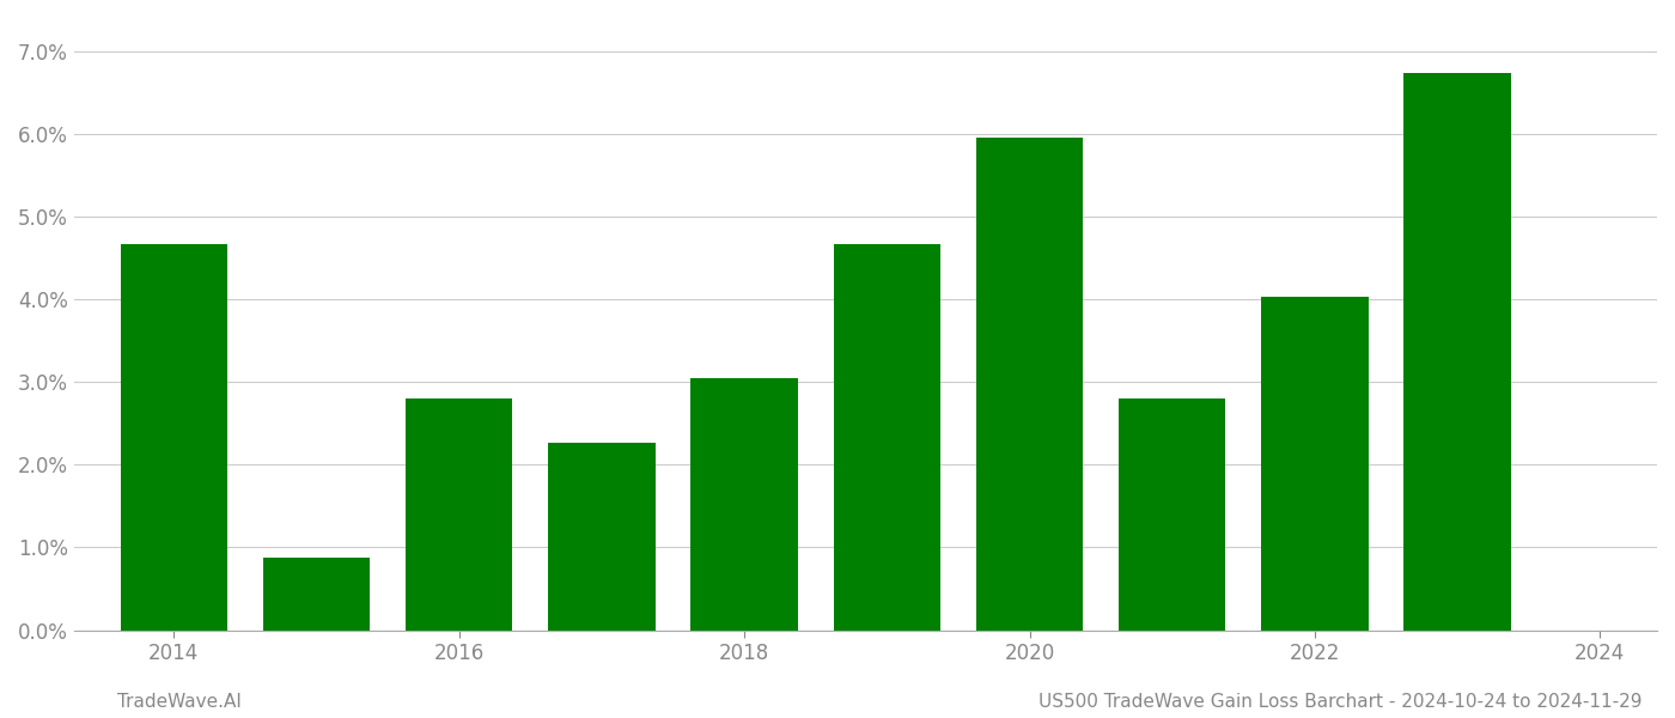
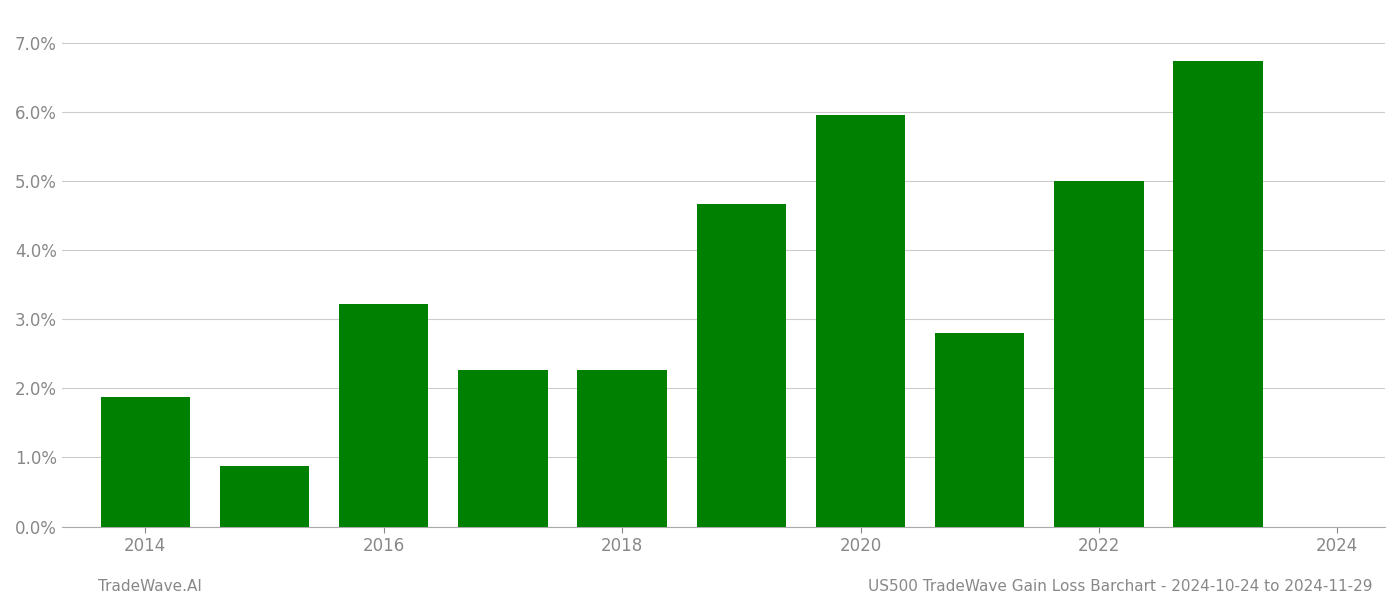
2014: 4.67% -> 1.88%
2016: 2.80% -> 3.22%
2018: 3.04% -> 2.26%
2022: 4.03% -> 5.00%
